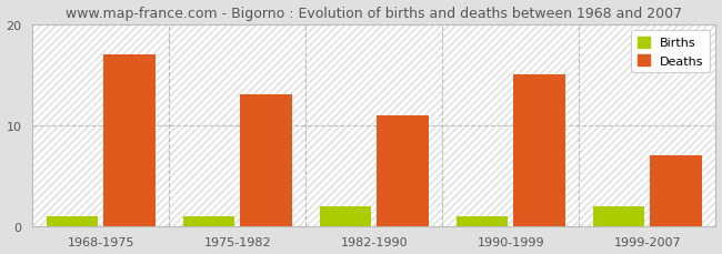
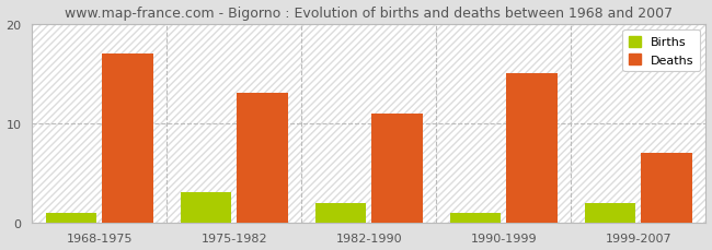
Births/1975-1982: 1 -> 3
